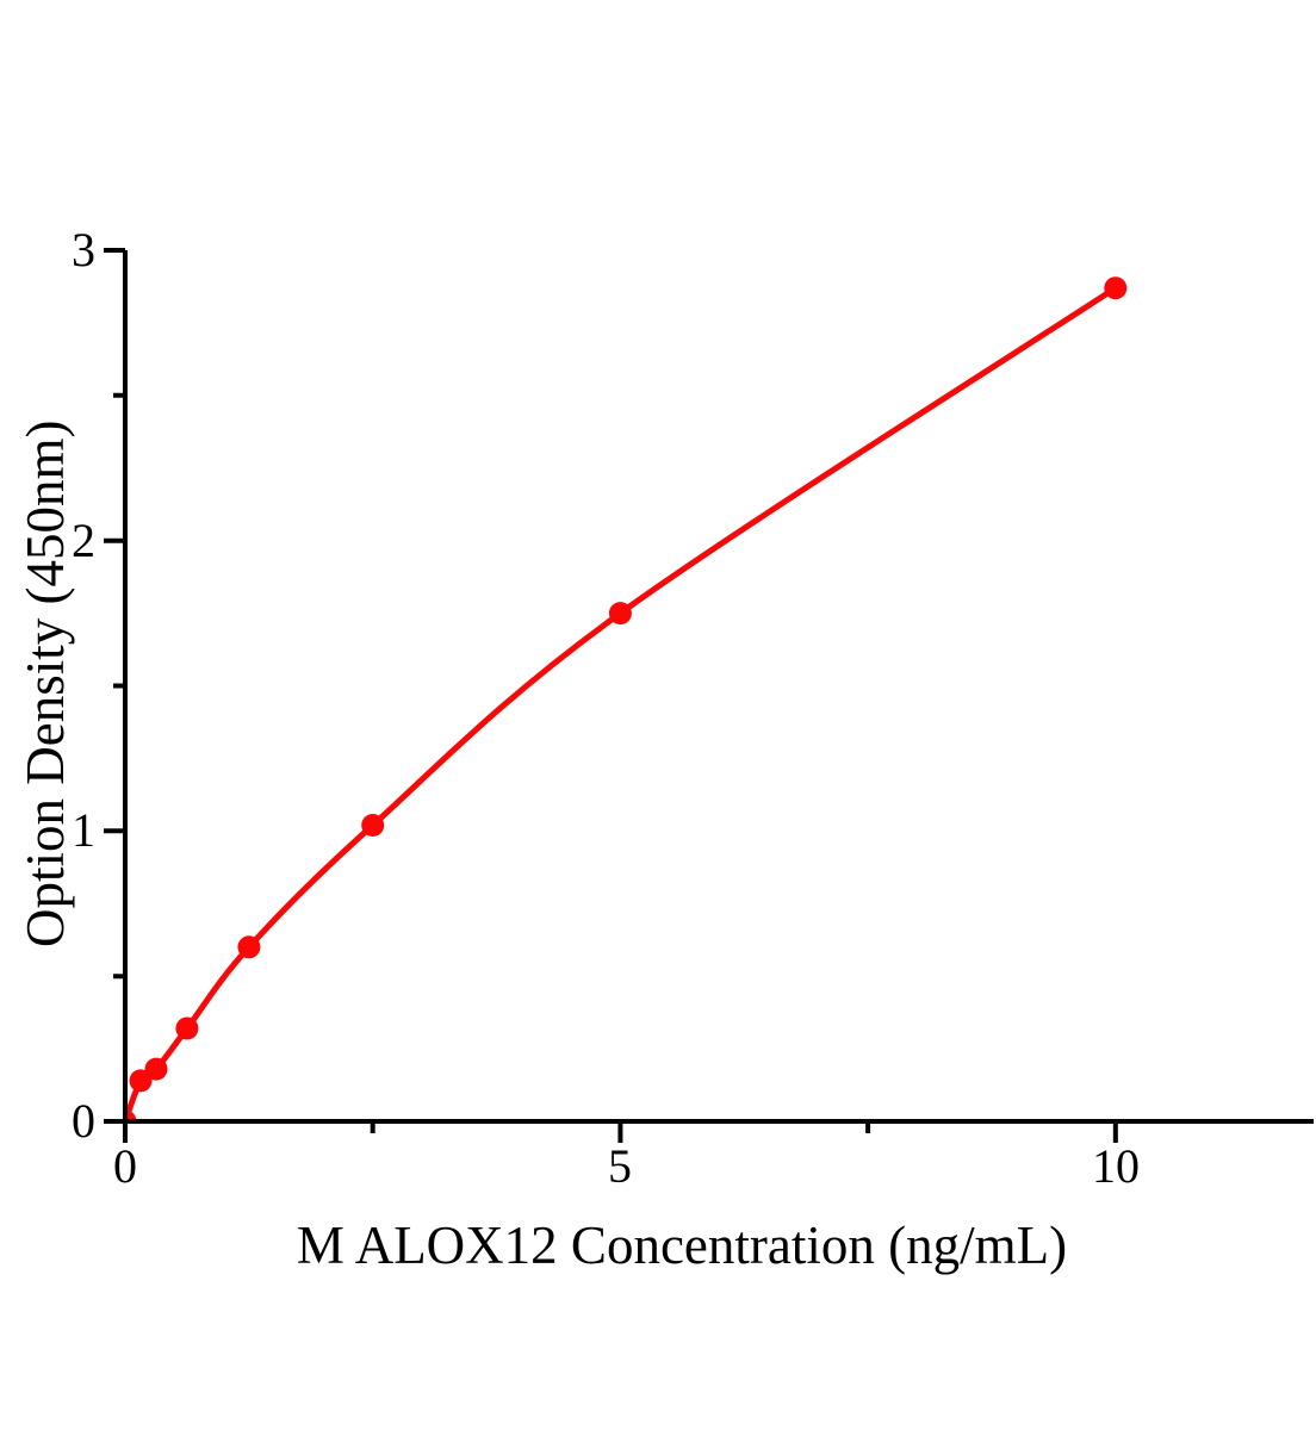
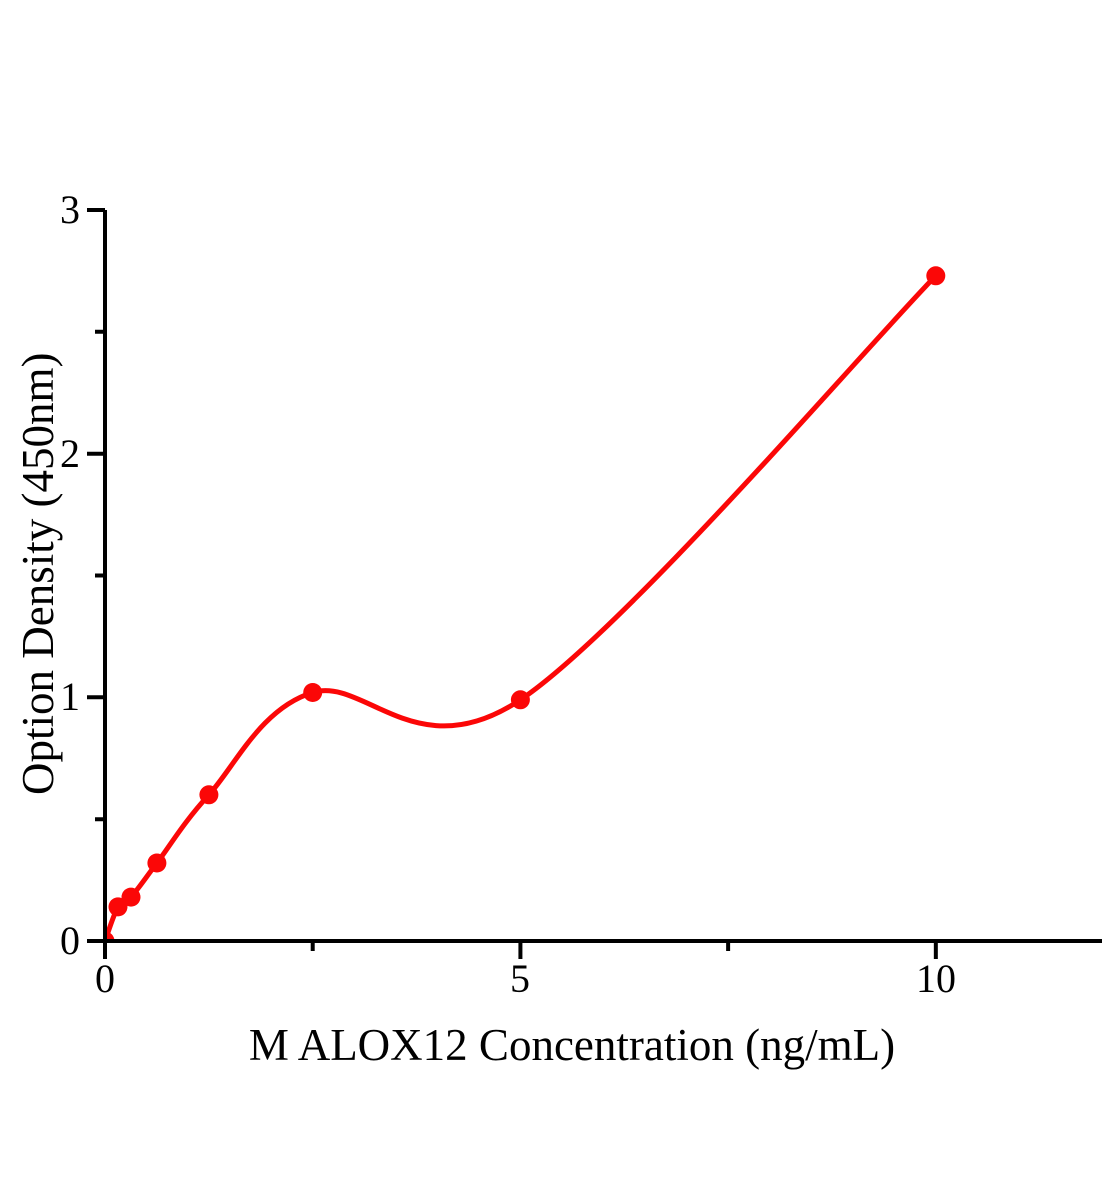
5: 1.75 -> 0.99
10: 2.87 -> 2.73
